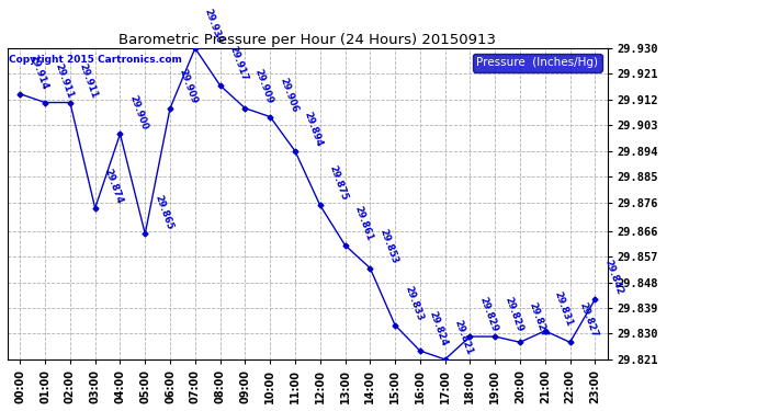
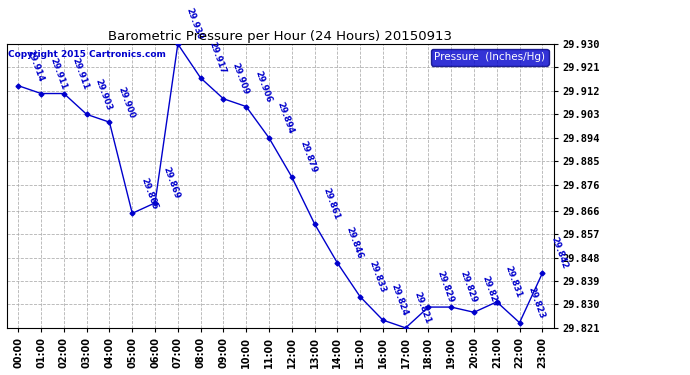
03:00: 29.874 -> 29.903
06:00: 29.909 -> 29.869
12:00: 29.875 -> 29.879
14:00: 29.853 -> 29.846
22:00: 29.827 -> 29.823
